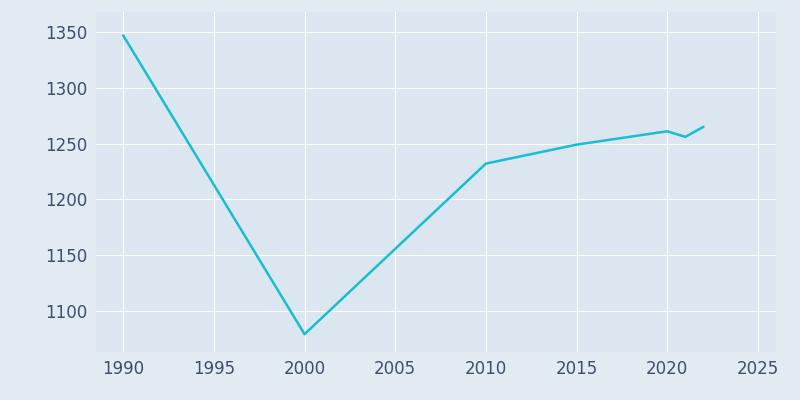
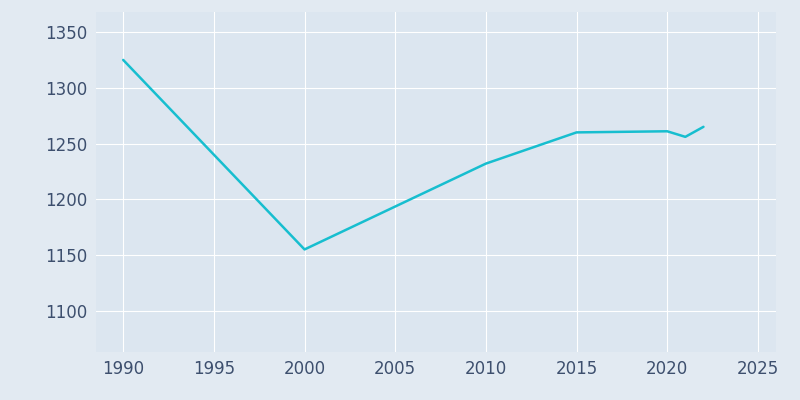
1990: 1347 -> 1325
2000: 1079 -> 1155
2015: 1249 -> 1260
